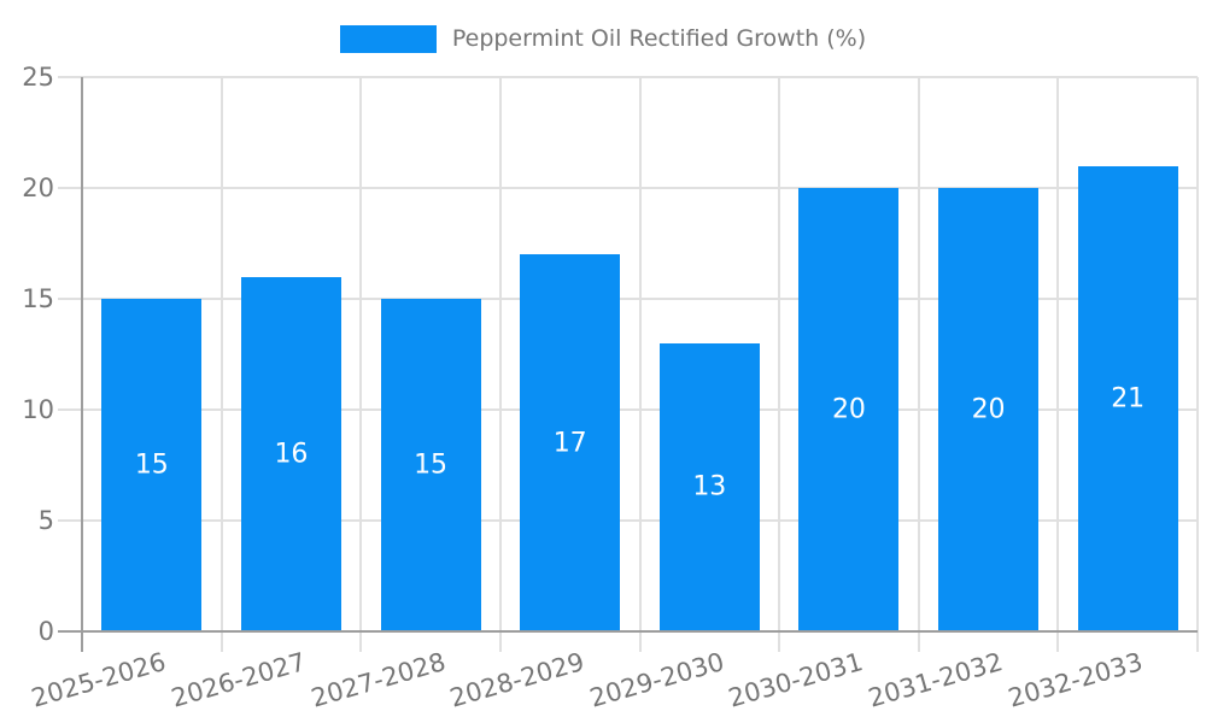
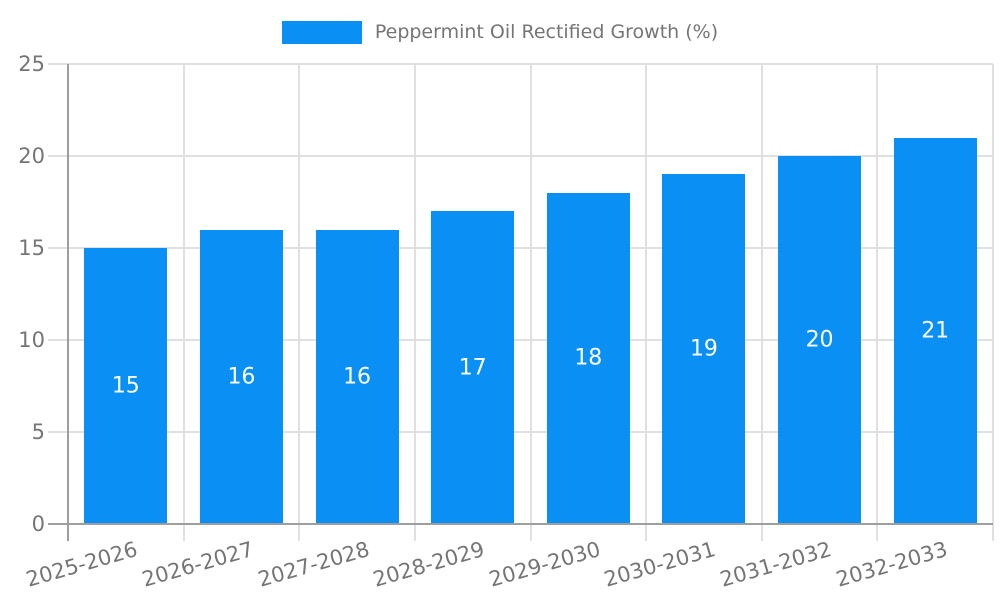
2027-2028: 15 -> 16
2029-2030: 13 -> 18
2030-2031: 20 -> 19
